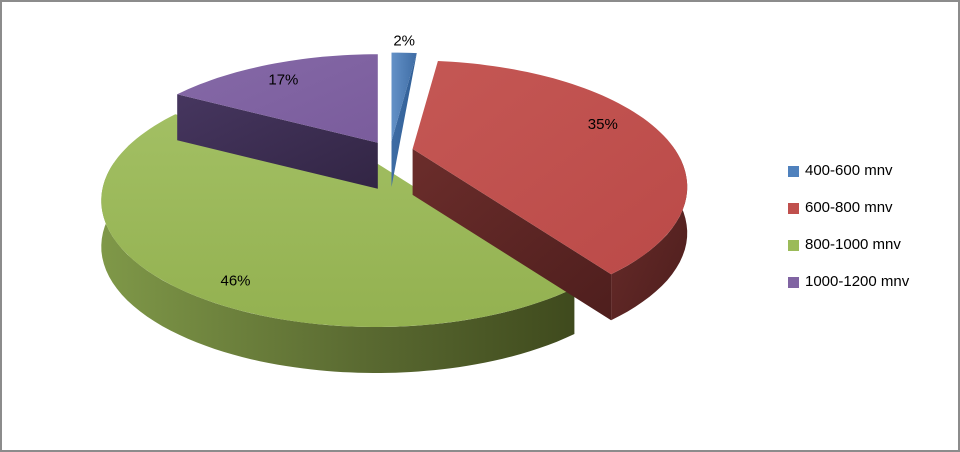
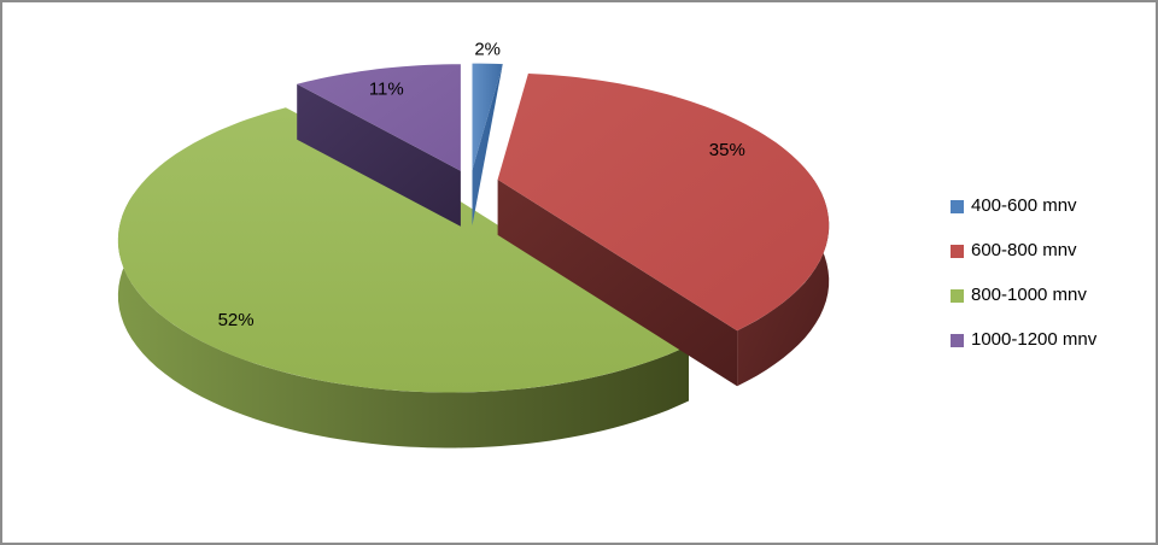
800-1000 mnv: 46% -> 52%
1000-1200 mnv: 17% -> 11%
